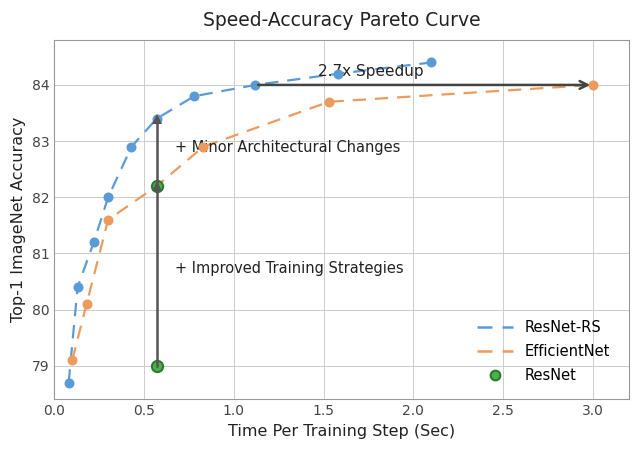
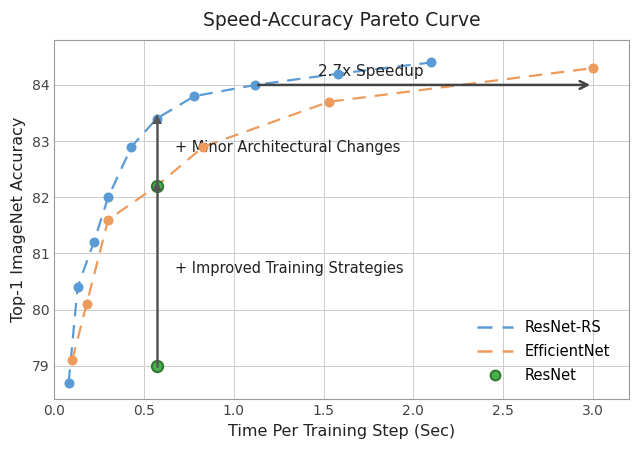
EfficientNet/3.0: 84.0 -> 84.3
